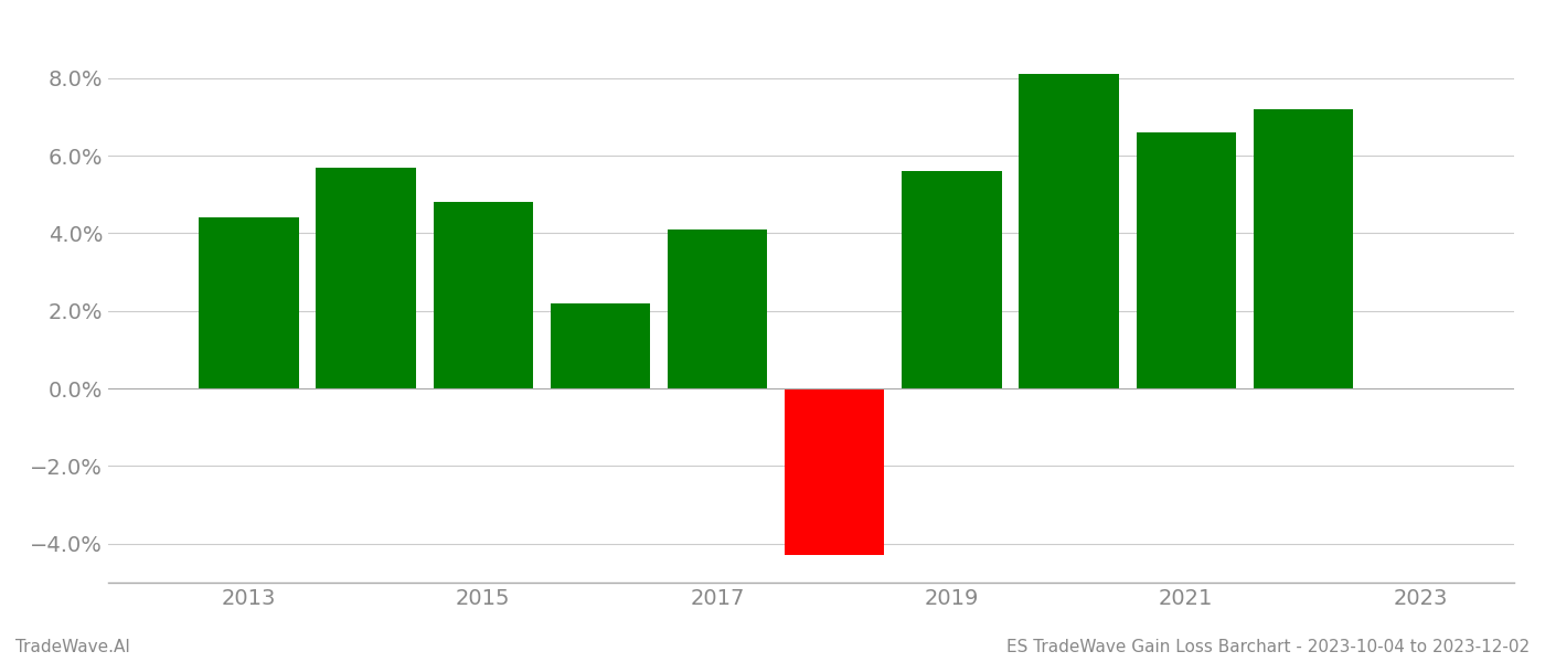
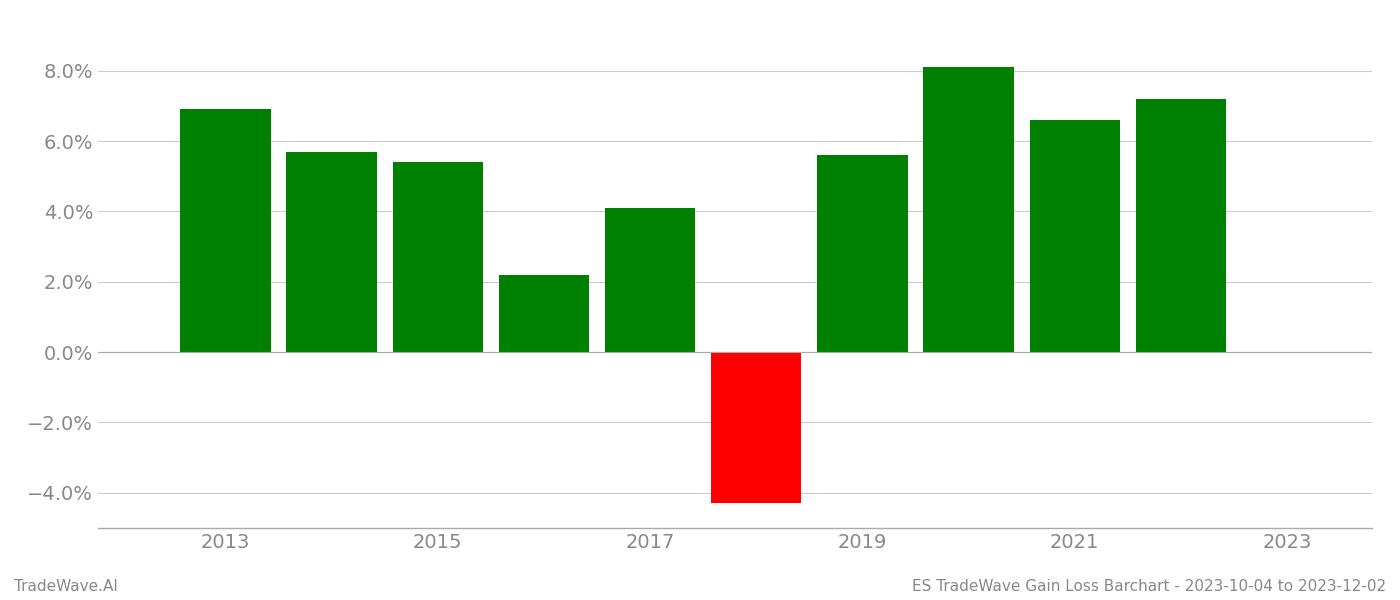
2013: 4.4% -> 6.9%
2015: 4.8% -> 5.4%
